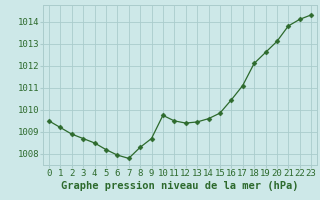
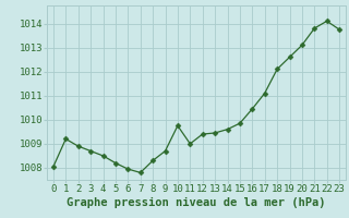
0: 1009.50 -> 1008.05
11: 1009.50 -> 1009.00
23: 1014.30 -> 1013.75
